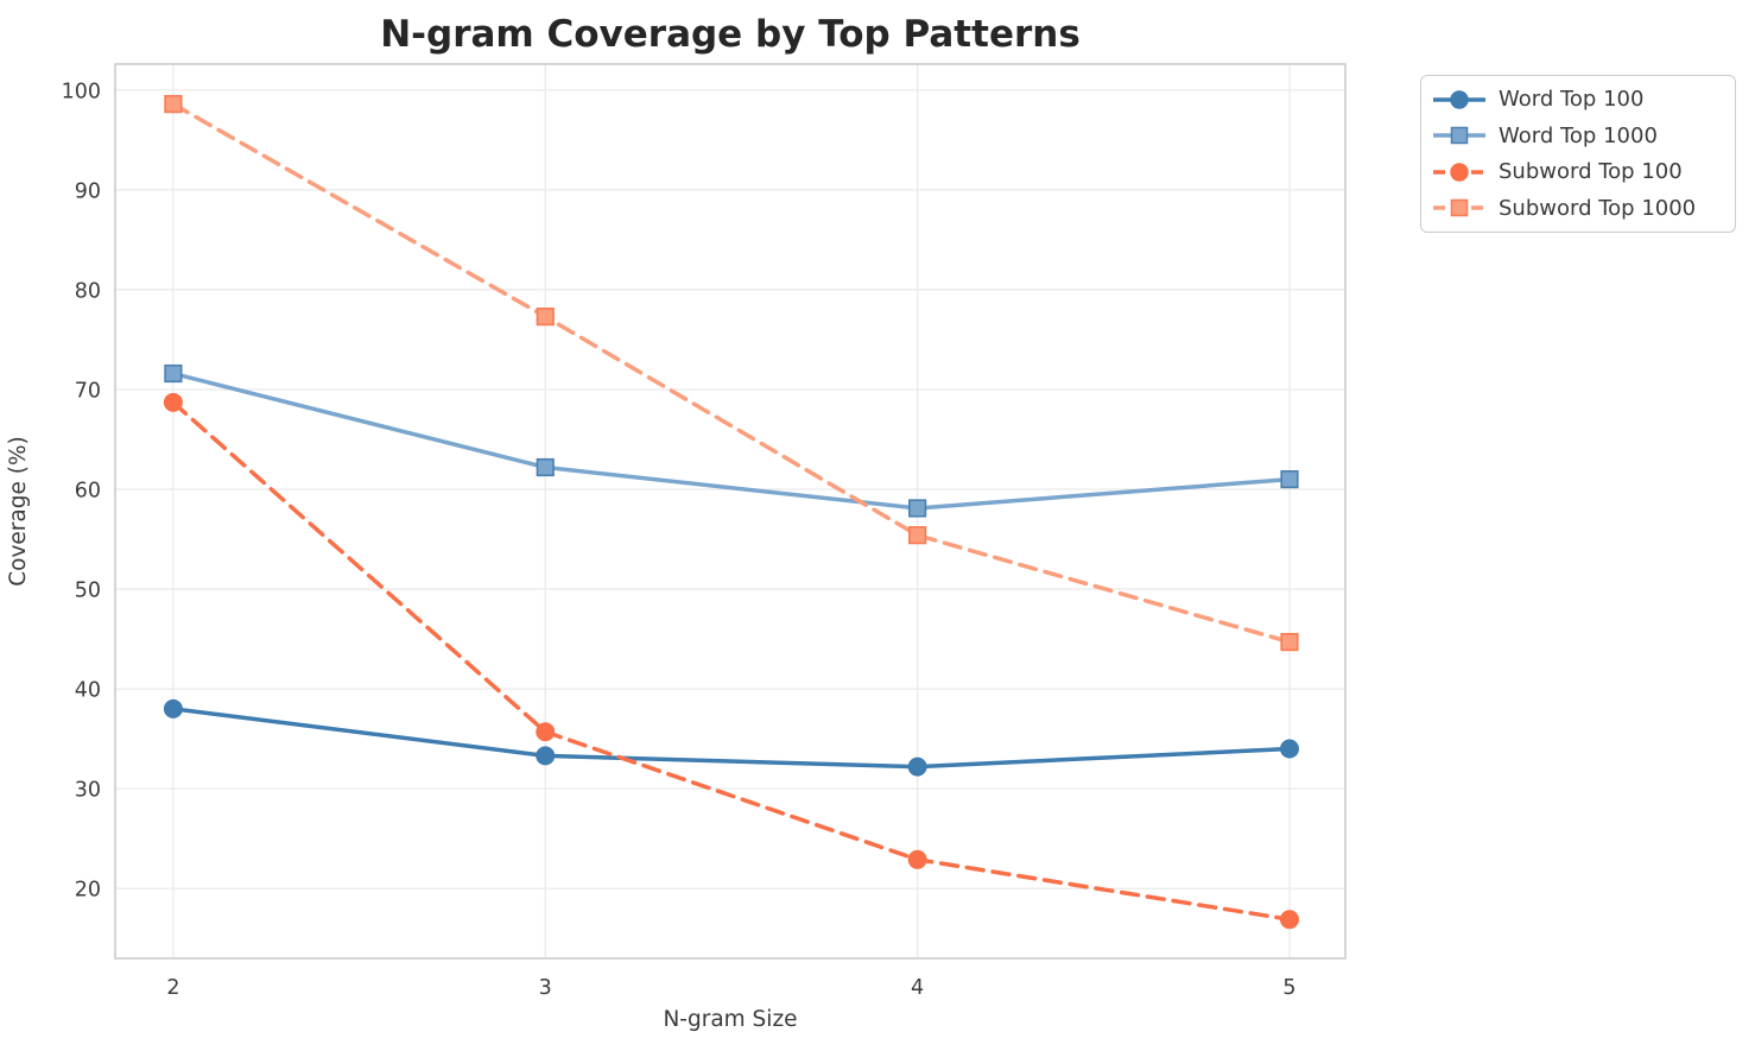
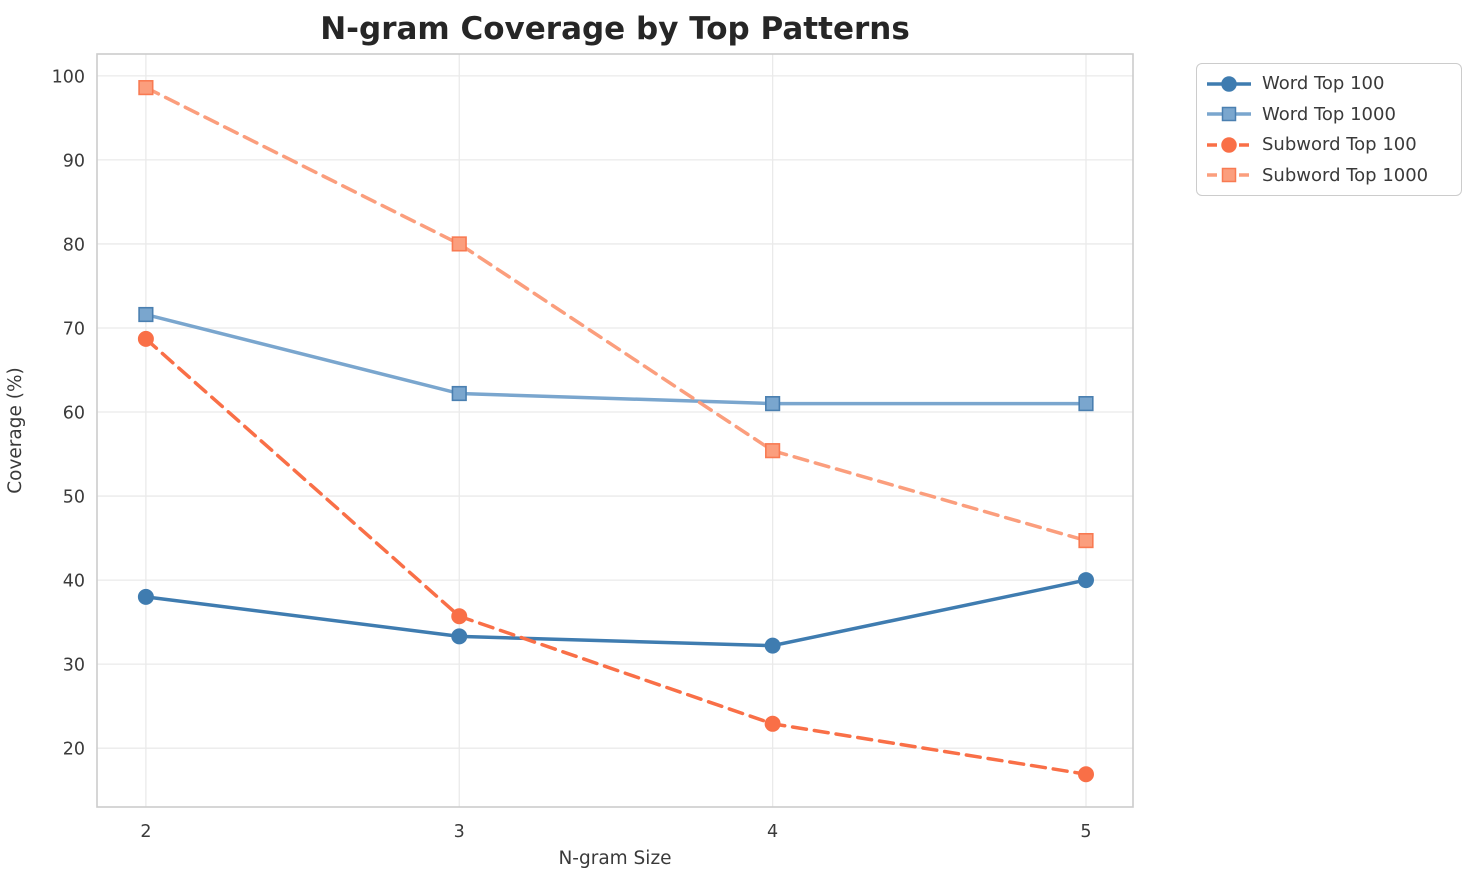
Subword Top 1000/3: 77 -> 80
Word Top 1000/4: 58 -> 61
Word Top 100/5: 34 -> 40
